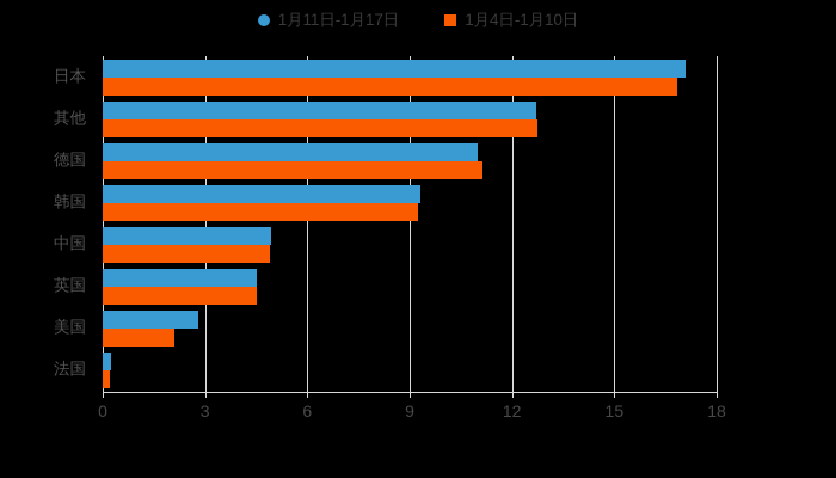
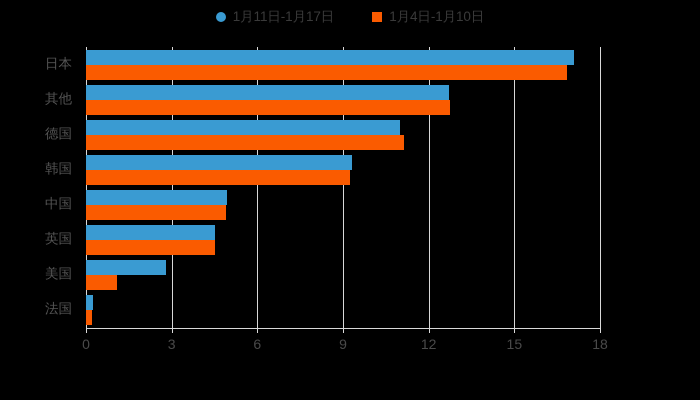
1月4日-1月10日/美国: 2.1 -> 1.1
